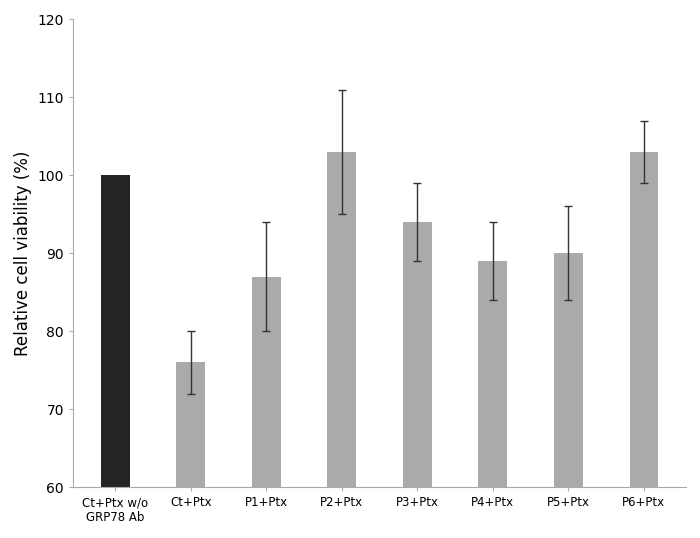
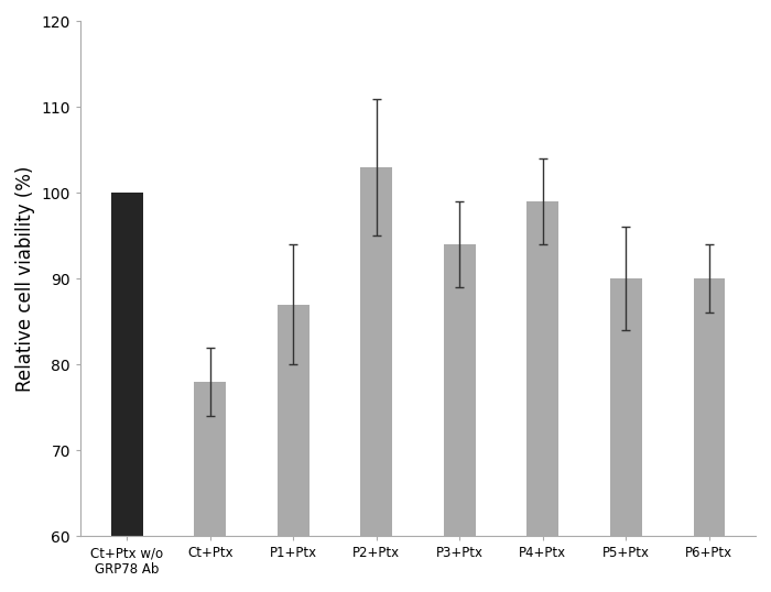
Ct+Ptx: 76 -> 78
P4+Ptx: 89 -> 99
P6+Ptx: 103 -> 90
